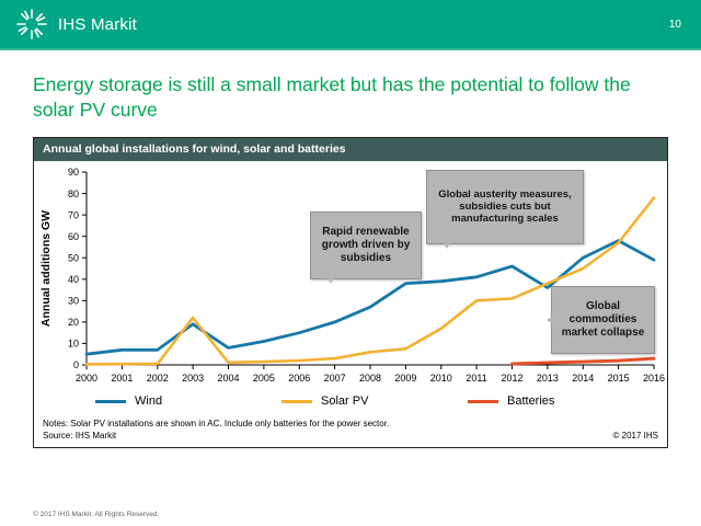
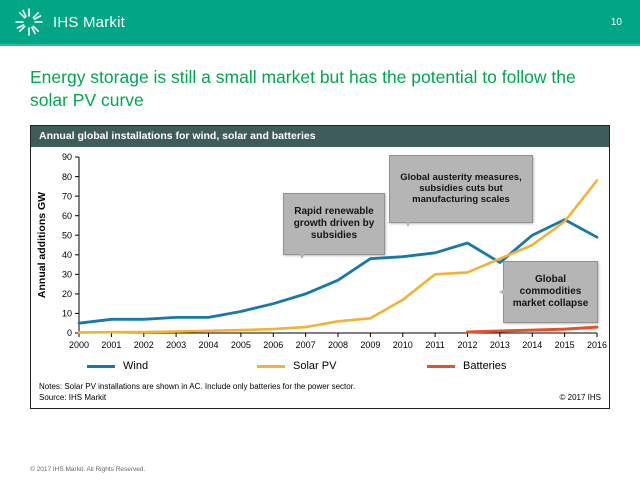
Wind/2003: 19 -> 8
Solar PV/2003: 22 -> 1
